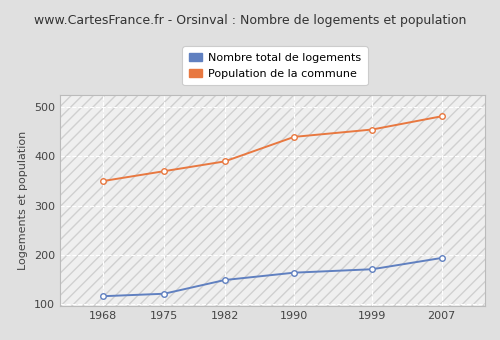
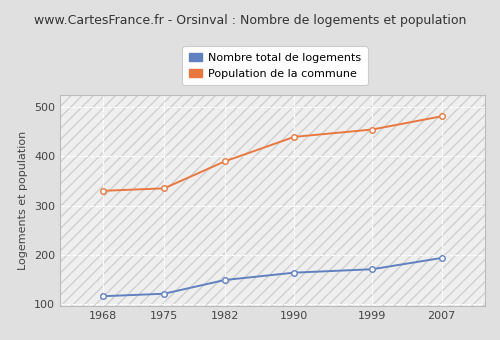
Population de la commune/1968: 350 -> 330
Population de la commune/1975: 370 -> 335
